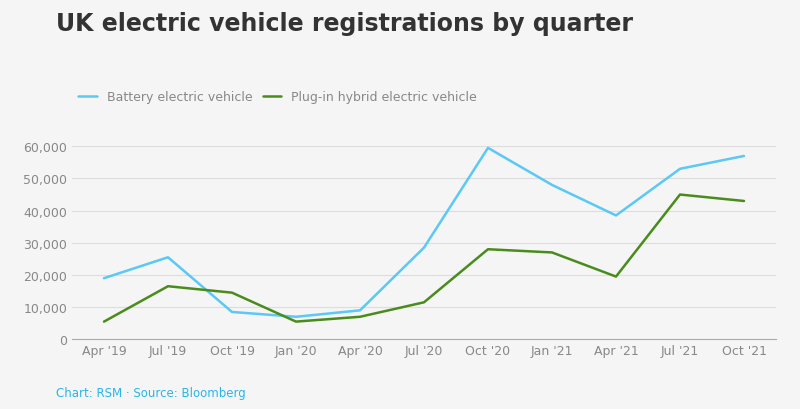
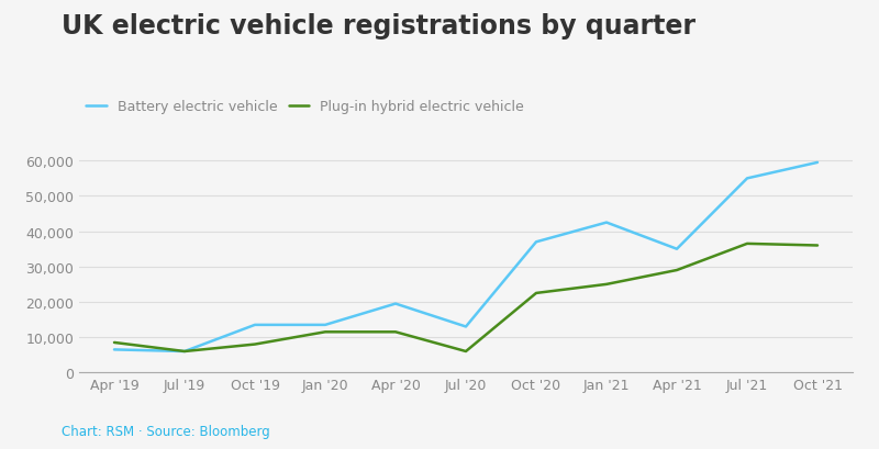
Battery electric vehicle/Apr '19: 19,000 -> 6,500
Plug-in hybrid electric vehicle/Apr '19: 5,500 -> 8,500
Battery electric vehicle/Jul '19: 25,500 -> 6,000
Plug-in hybrid electric vehicle/Jul '19: 16,500 -> 6,000
Battery electric vehicle/Oct '19: 8,500 -> 13,500
Plug-in hybrid electric vehicle/Oct '19: 14,500 -> 8,000
Battery electric vehicle/Jan '20: 7,000 -> 13,500
Plug-in hybrid electric vehicle/Jan '20: 5,500 -> 11,500
Battery electric vehicle/Apr '20: 9,000 -> 19,500
Plug-in hybrid electric vehicle/Apr '20: 7,000 -> 11,500
Battery electric vehicle/Jul '20: 28,500 -> 13,000
Plug-in hybrid electric vehicle/Jul '20: 11,500 -> 6,000
Battery electric vehicle/Oct '20: 59,500 -> 37,000
Plug-in hybrid electric vehicle/Oct '20: 28,000 -> 22,500
Battery electric vehicle/Jan '21: 48,000 -> 42,500
Plug-in hybrid electric vehicle/Jan '21: 27,000 -> 25,000
Battery electric vehicle/Apr '21: 38,500 -> 35,000
Plug-in hybrid electric vehicle/Apr '21: 19,500 -> 29,000
Battery electric vehicle/Jul '21: 53,000 -> 55,000
Plug-in hybrid electric vehicle/Jul '21: 45,000 -> 36,500
Battery electric vehicle/Oct '21: 57,000 -> 59,500
Plug-in hybrid electric vehicle/Oct '21: 43,000 -> 36,000
